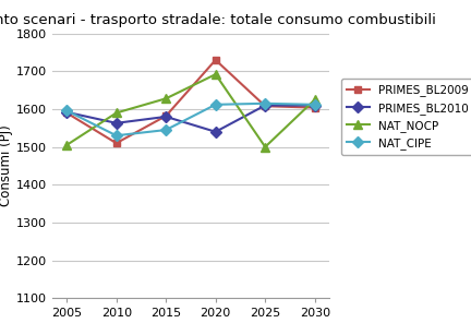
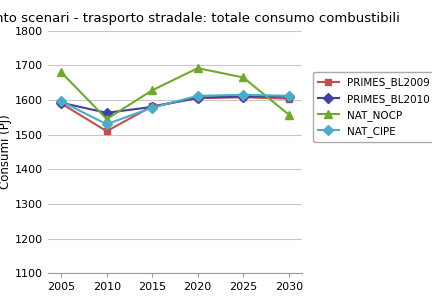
NAT_NOCP/2005: 1505 -> 1680
NAT_NOCP/2010: 1590 -> 1545
NAT_CIPE/2015: 1545 -> 1578
PRIMES_BL2009/2020: 1730 -> 1605
PRIMES_BL2010/2020: 1540 -> 1607
NAT_NOCP/2025: 1500 -> 1665
NAT_NOCP/2030: 1625 -> 1558
